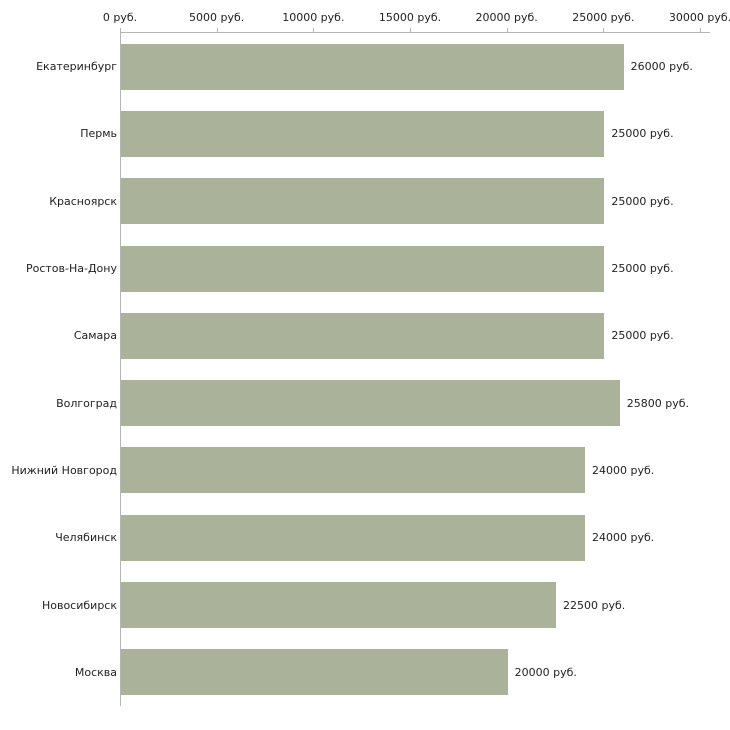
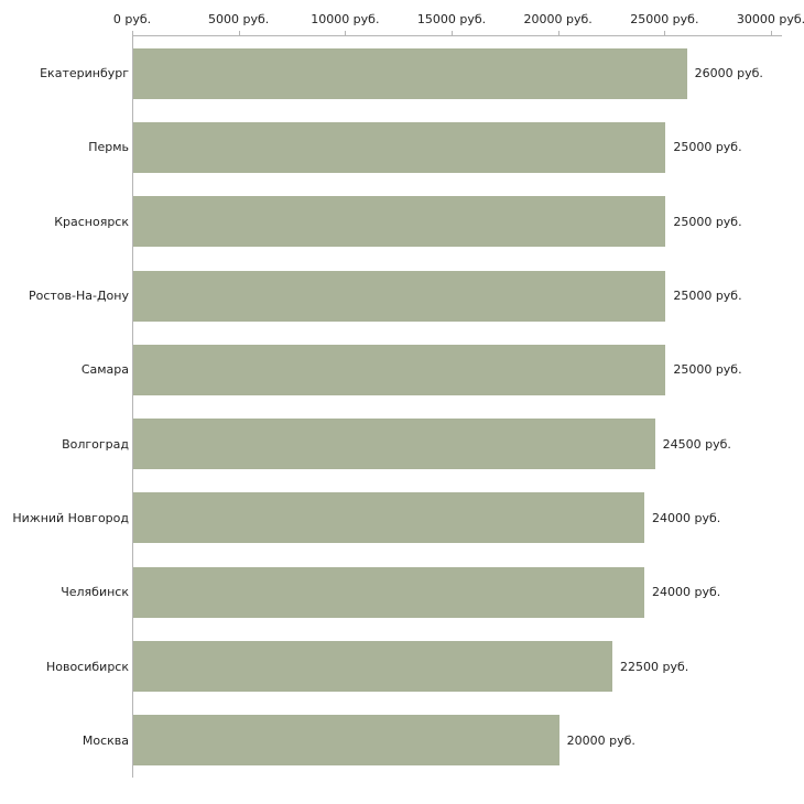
Волгоград: 25800 -> 24500
